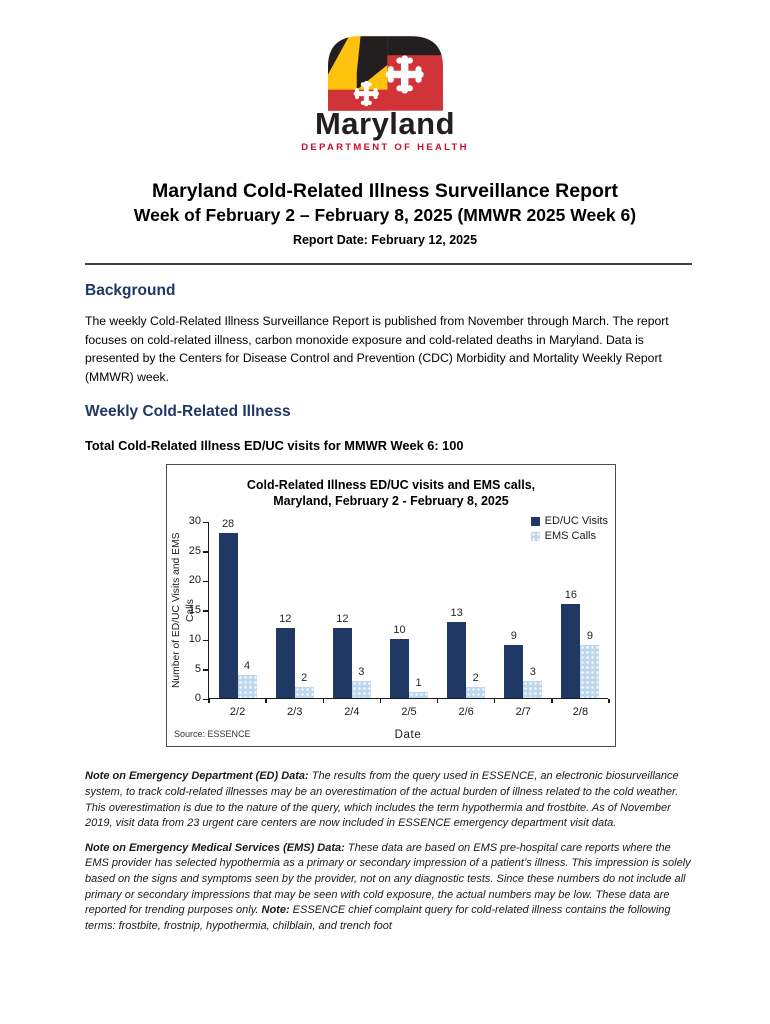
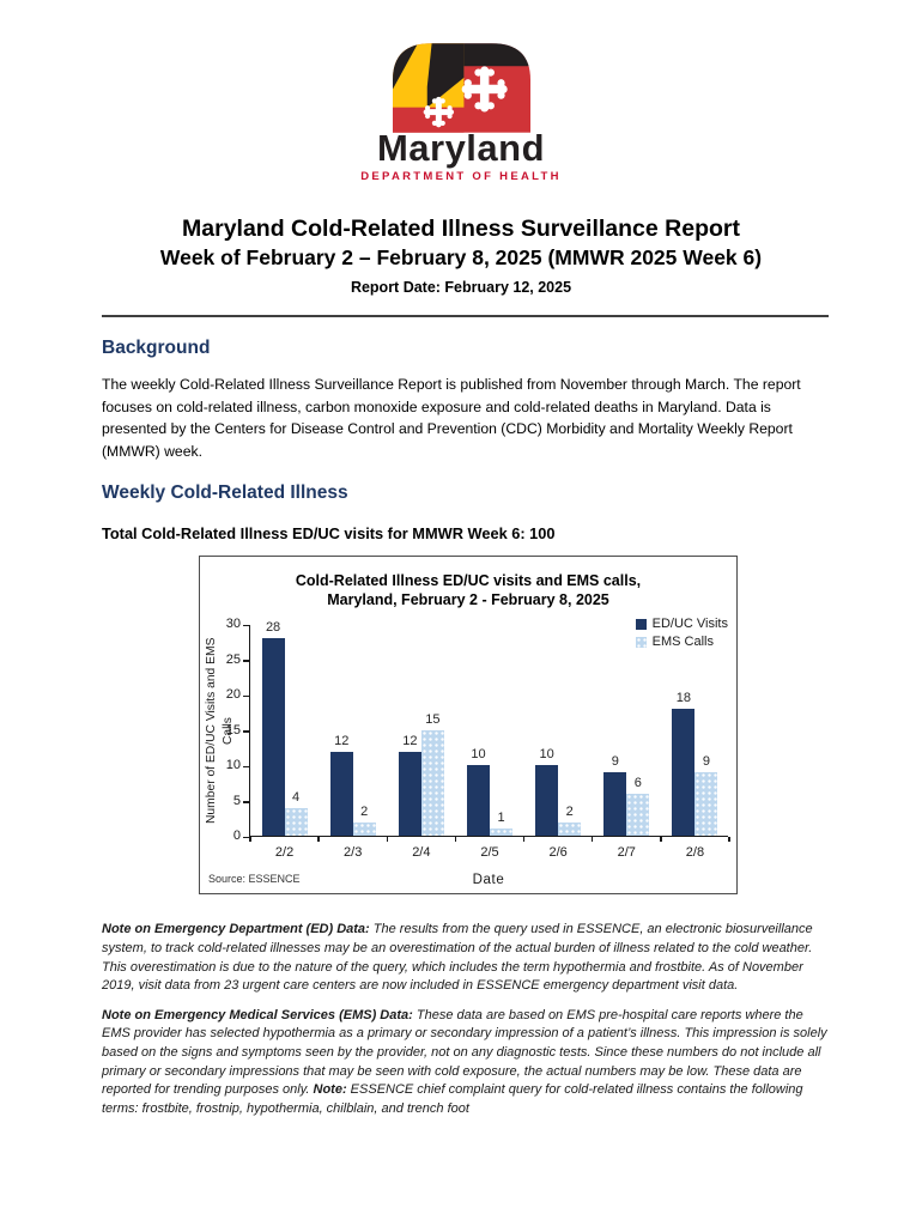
EMS Calls/2/4: 3 -> 15
ED/UC Visits/2/6: 13 -> 10
EMS Calls/2/7: 3 -> 6
ED/UC Visits/2/8: 16 -> 18
